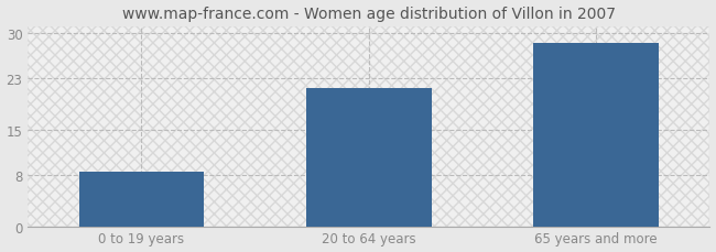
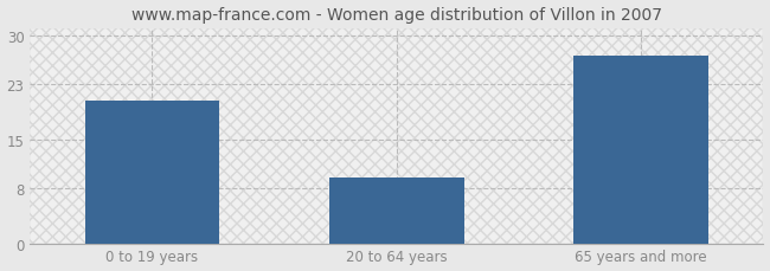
0 to 19 years: 8.5 -> 20.6
20 to 64 years: 21.5 -> 9.4
65 years and more: 28.5 -> 27.0
